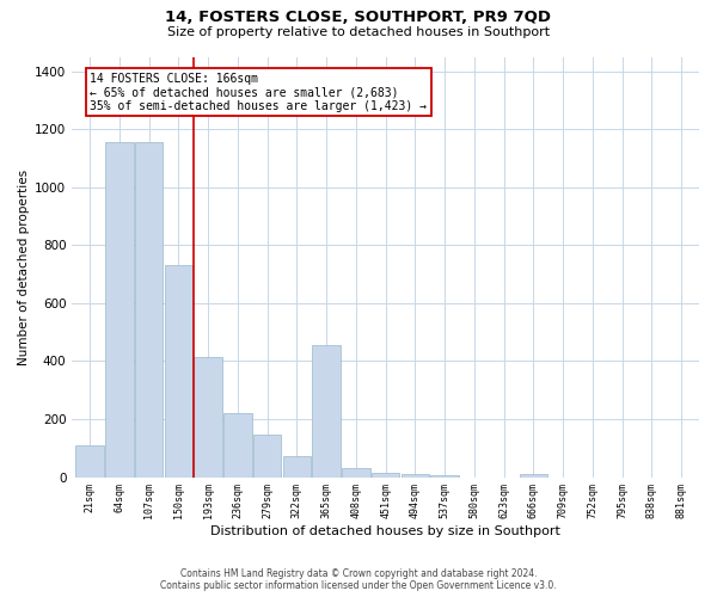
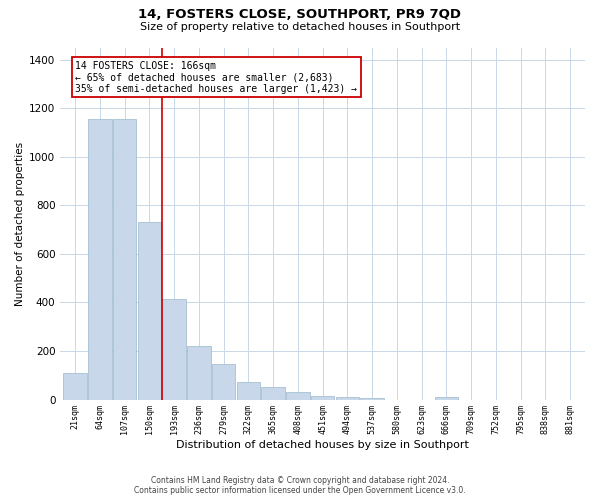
365sqm: 455 -> 50
